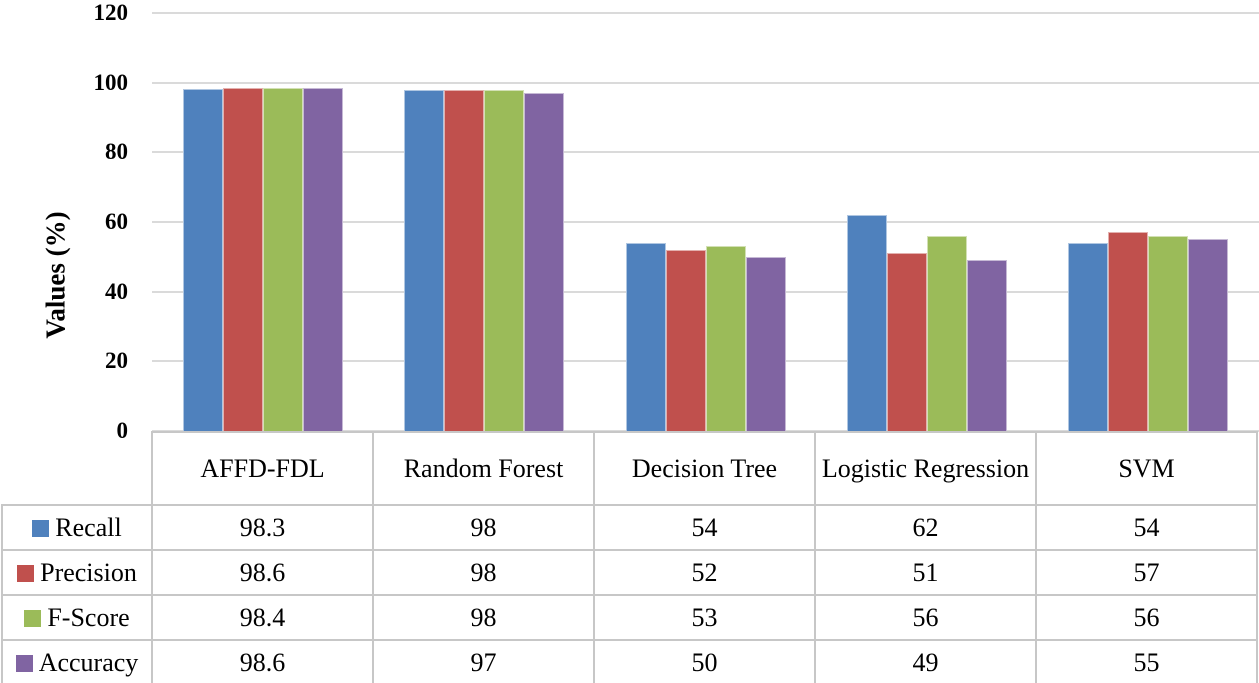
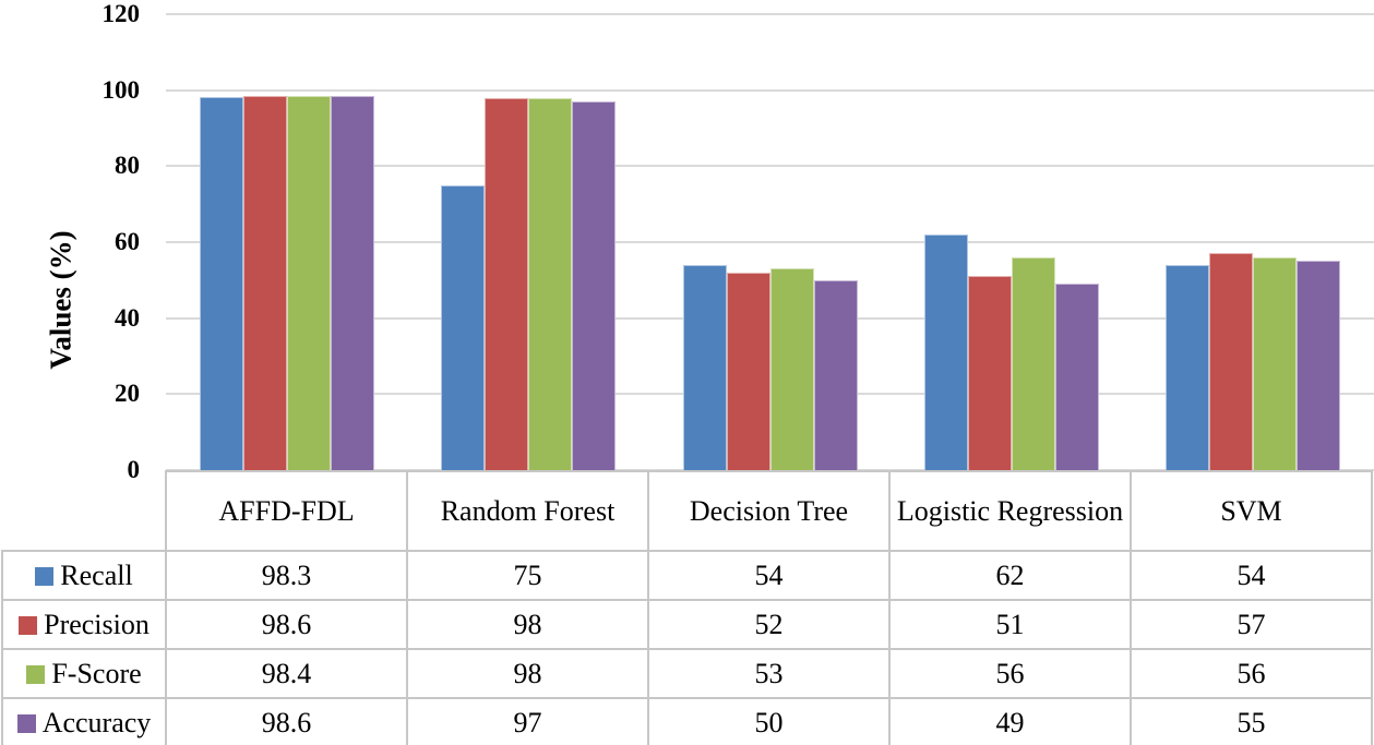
Recall/Random Forest: 98 -> 75
